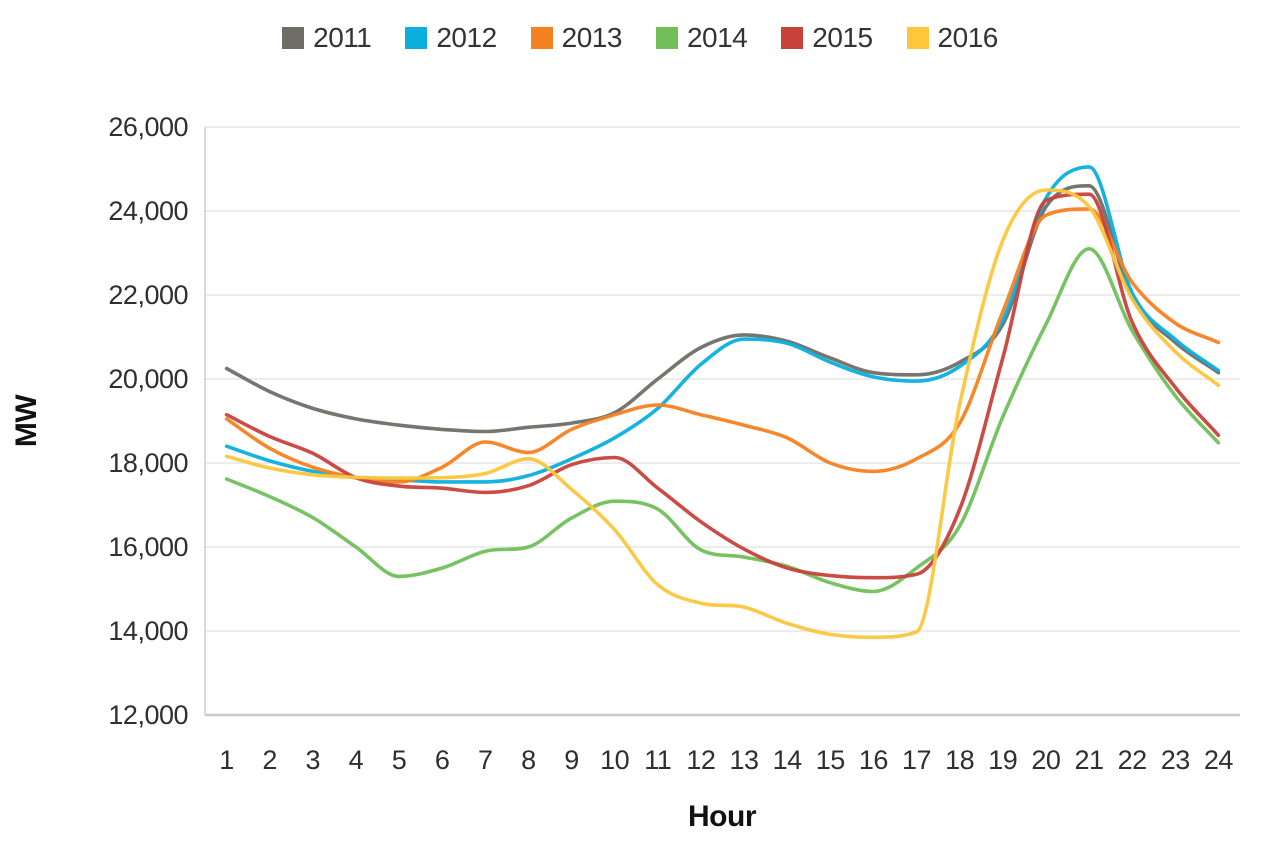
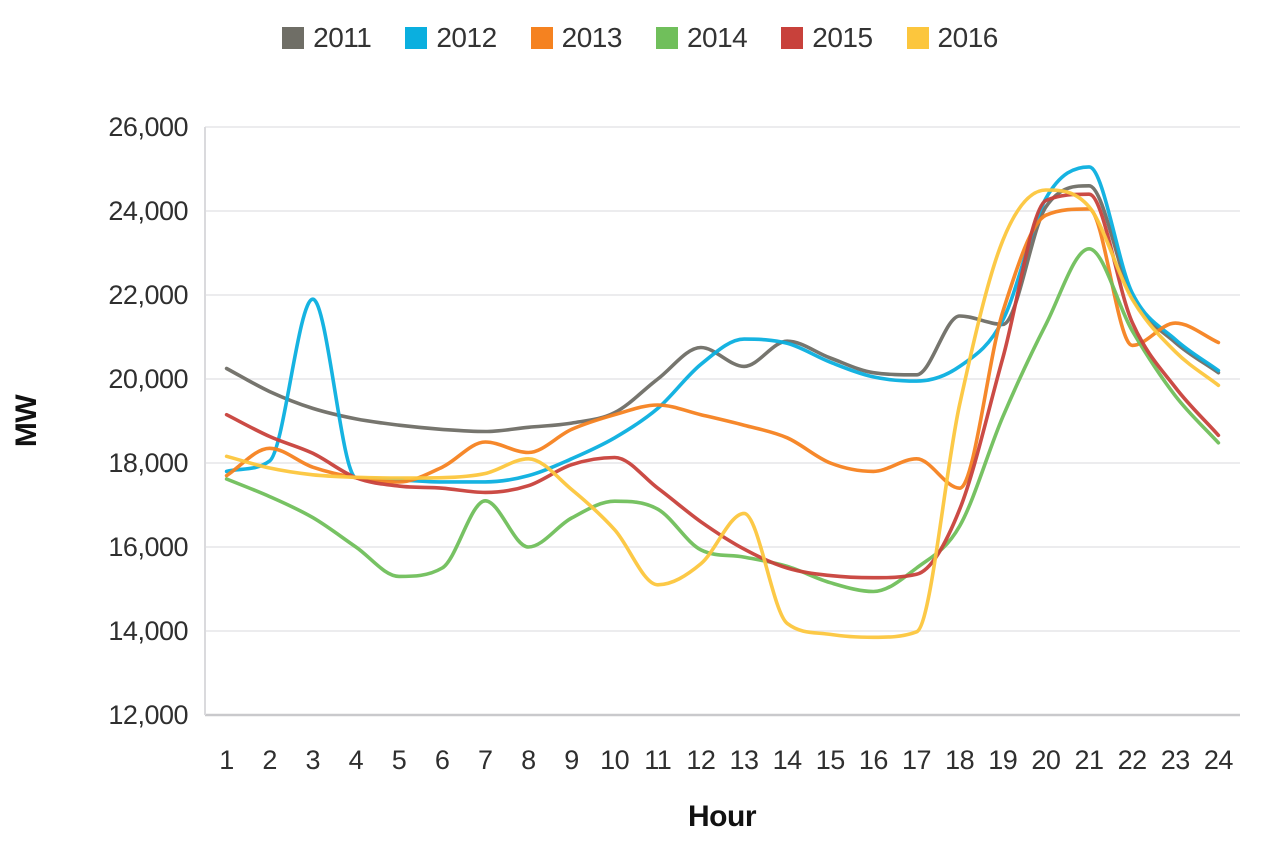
2012/1: 18400 -> 17800
2013/1: 19000 -> 17700
2012/3: 17800 -> 21900
2014/7: 15900 -> 17100
2016/12: 14700 -> 15600
2011/13: 21000 -> 20300
2016/13: 14600 -> 16800
2011/18: 20400 -> 21500
2013/18: 19000 -> 17400
2013/22: 22300 -> 20800
